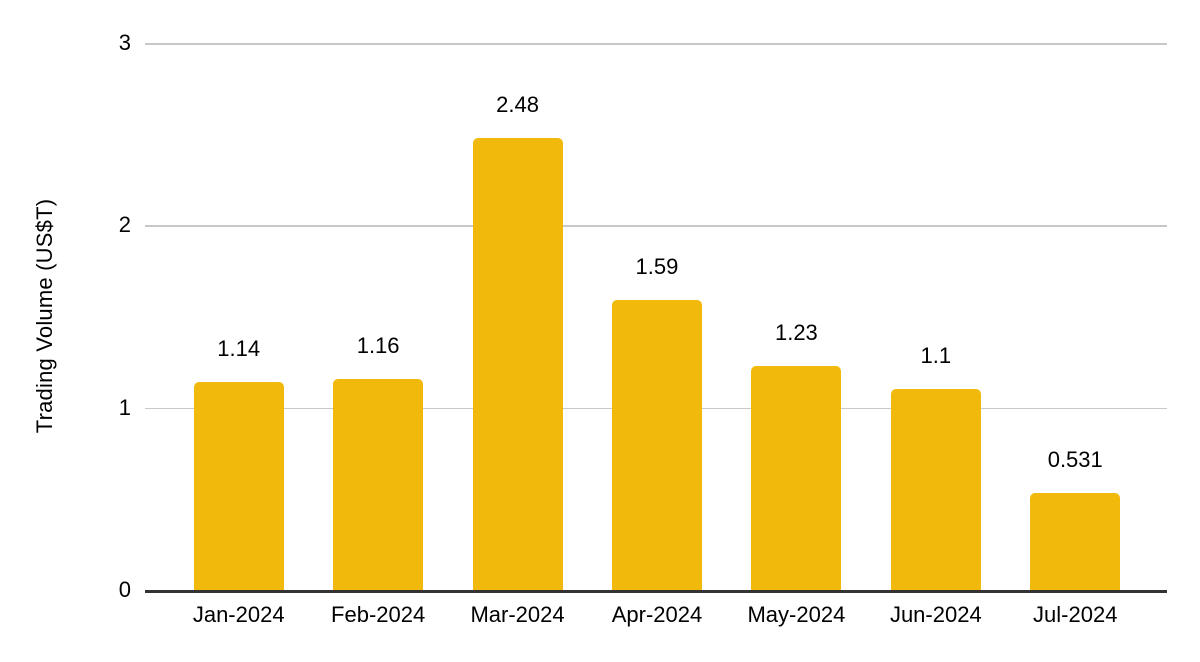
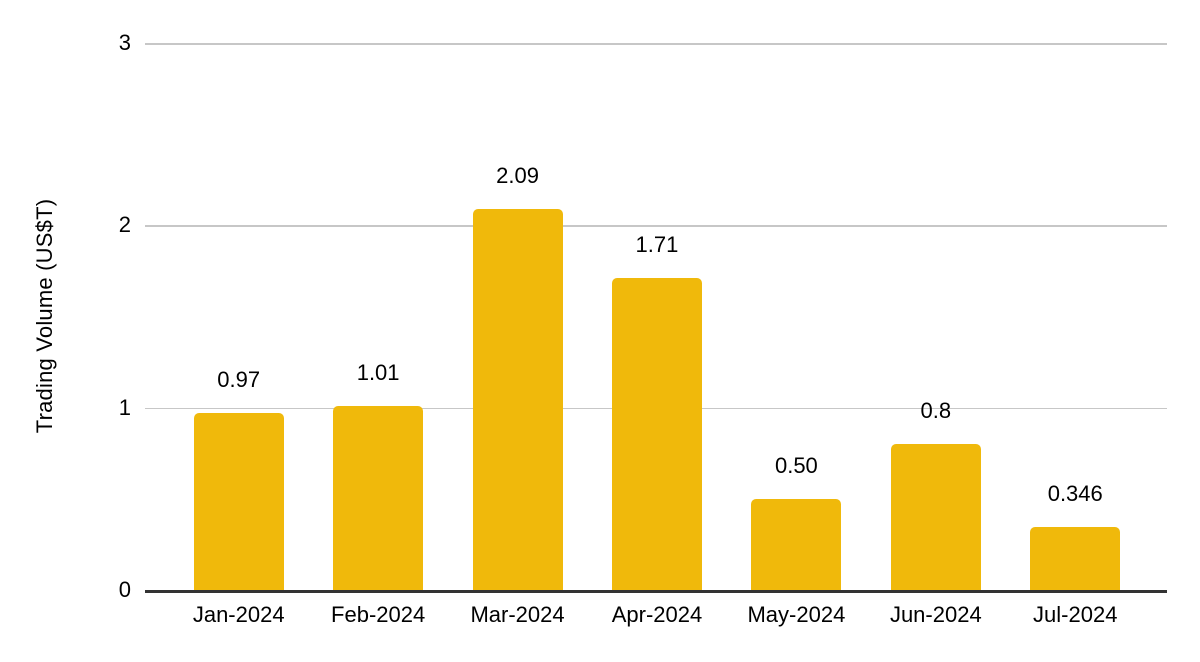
Jan-2024: 1.14 -> 0.97
Feb-2024: 1.16 -> 1.01
Mar-2024: 2.48 -> 2.09
Apr-2024: 1.59 -> 1.71
May-2024: 1.23 -> 0.50
Jun-2024: 1.1 -> 0.8
Jul-2024: 0.531 -> 0.346
